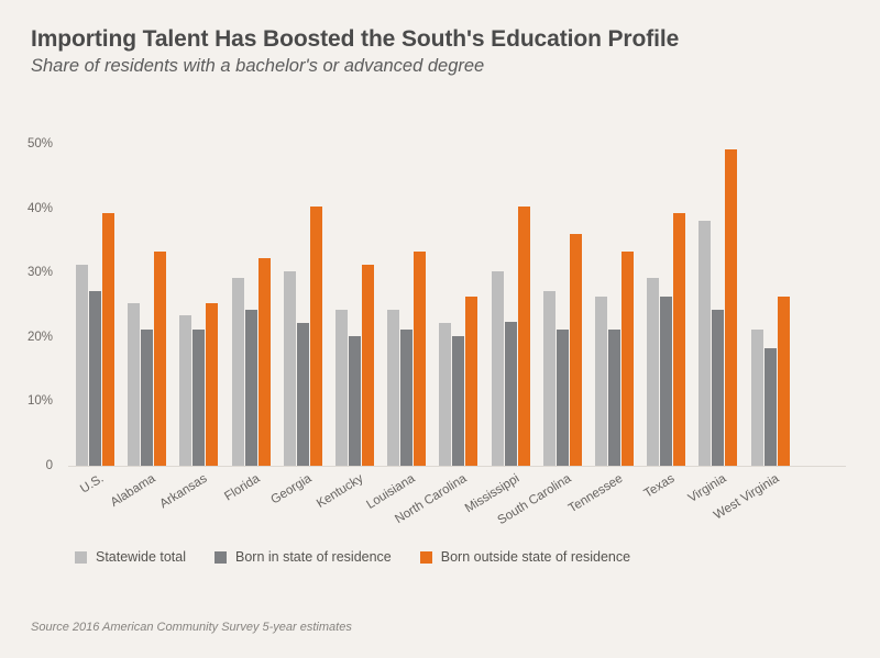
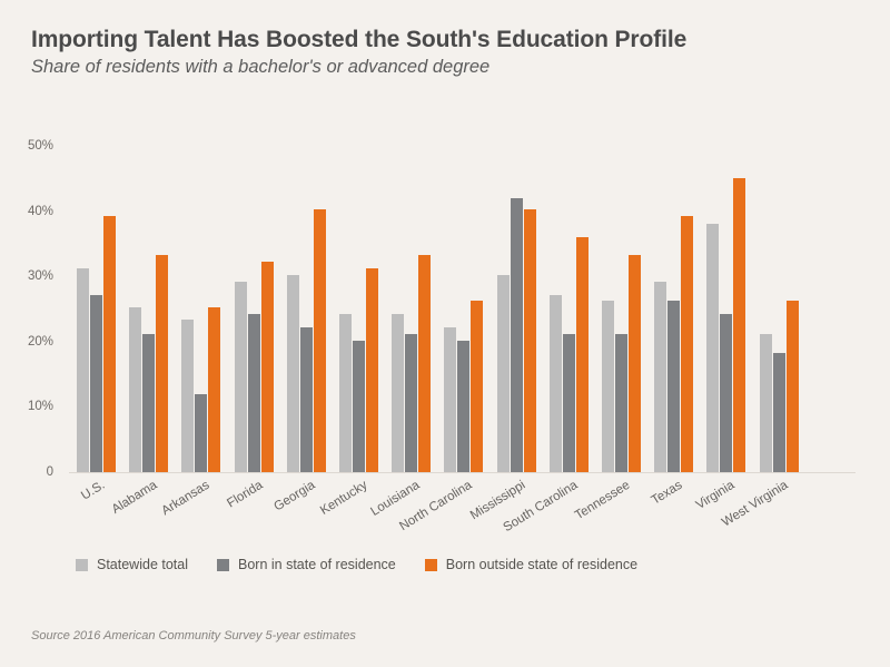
Born in state of residence/Arkansas: 21% -> 12%
Born in state of residence/Mississippi: 22% -> 42%
Born outside state of residence/Virginia: 49% -> 45%
